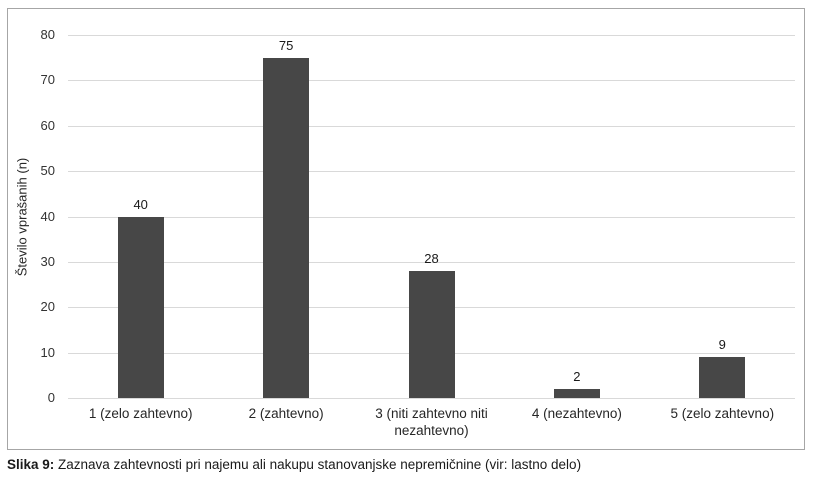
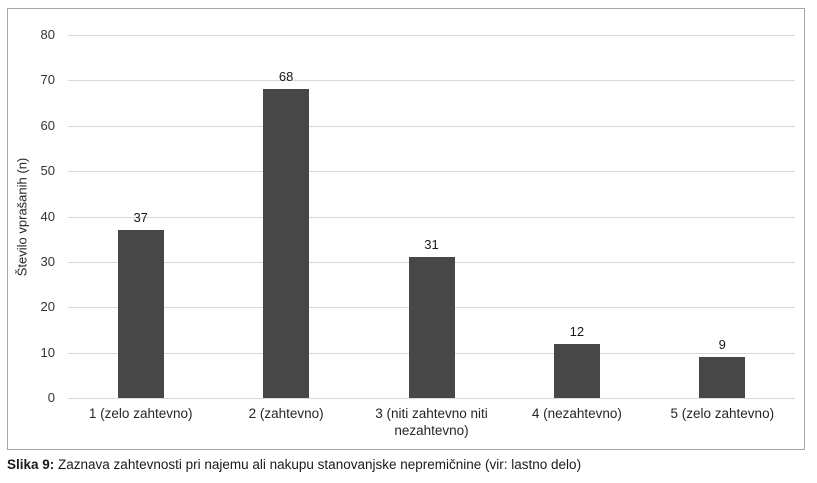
1 (zelo zahtevno): 40 -> 37
2 (zahtevno): 75 -> 68
3 (niti zahtevno niti nezahtevno): 28 -> 31
4 (nezahtevno): 2 -> 12
